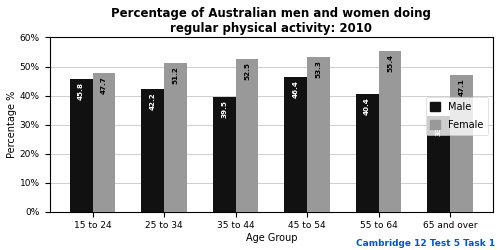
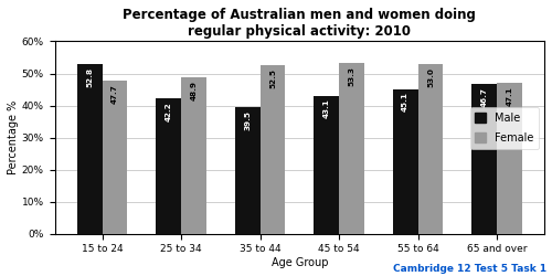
Male/15 to 24: 45.8 -> 52.8
Female/25 to 34: 51.2 -> 48.9
Male/45 to 54: 46.4 -> 43.1
Male/55 to 64: 40.4 -> 45.1
Female/55 to 64: 55.4 -> 53.0
Male/65 and over: 33.0 -> 46.7
